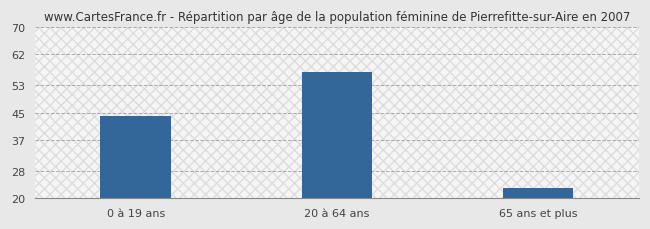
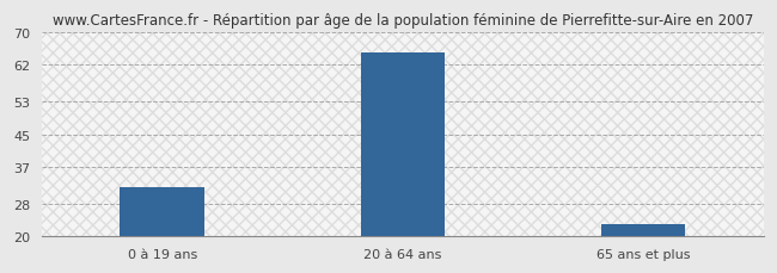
0 à 19 ans: 44 -> 32
20 à 64 ans: 57 -> 65
